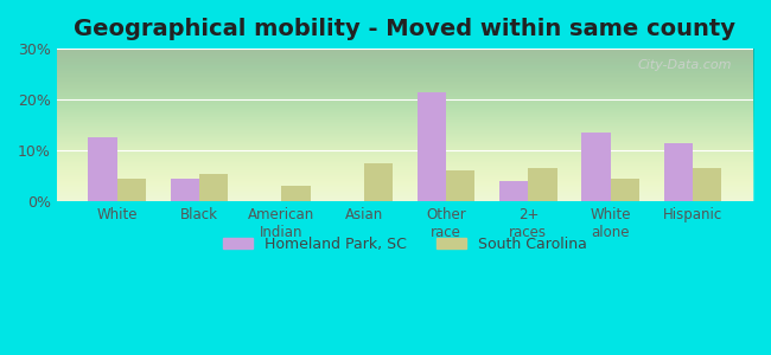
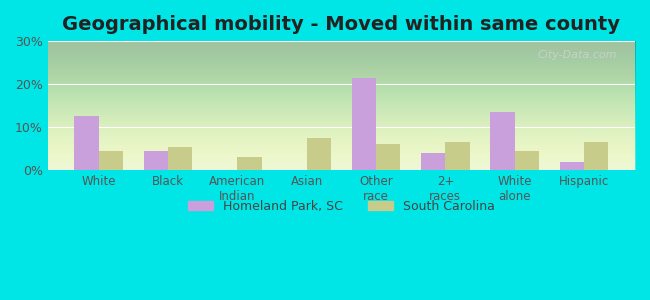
Homeland Park, SC/Hispanic: 11.5% -> 2.0%
